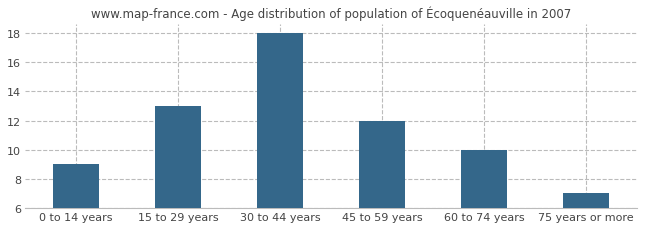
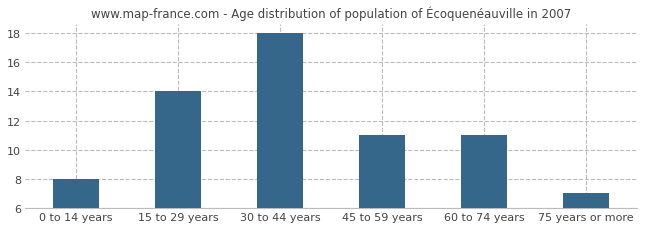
0 to 14 years: 9 -> 8
15 to 29 years: 13 -> 14
45 to 59 years: 12 -> 11
60 to 74 years: 10 -> 11
